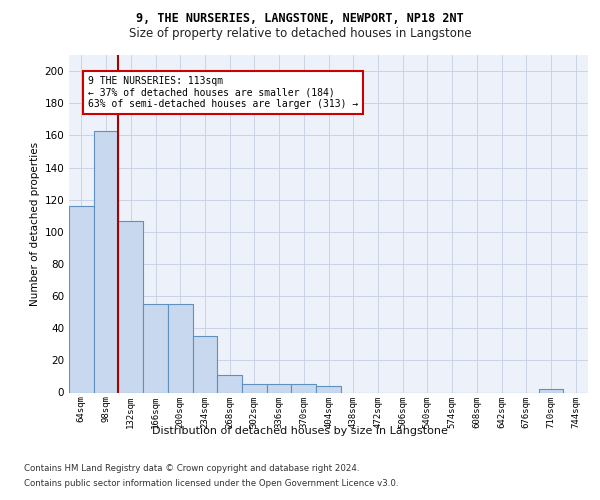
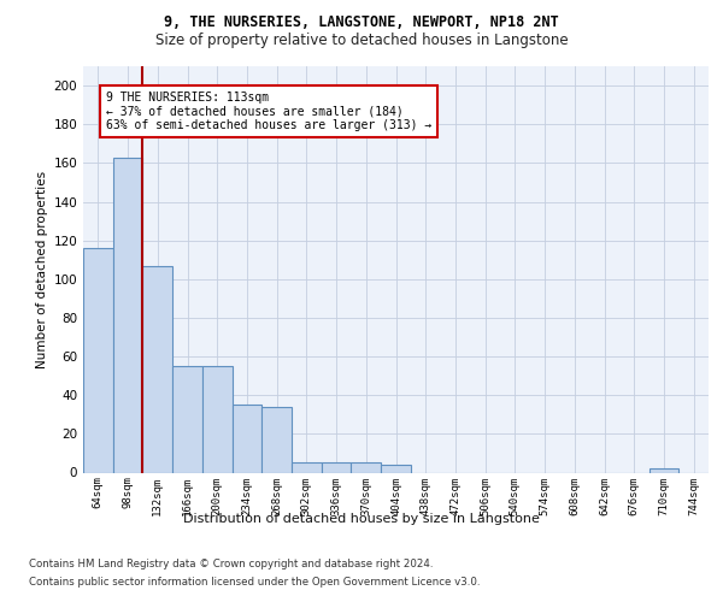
268sqm: 11 -> 34
